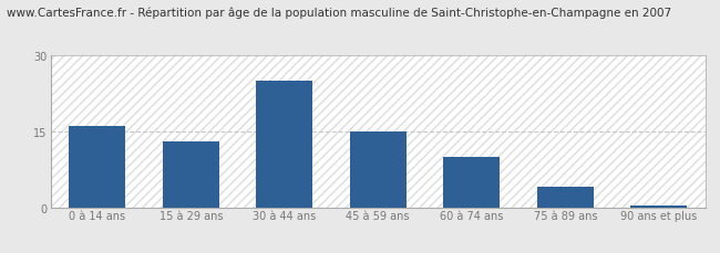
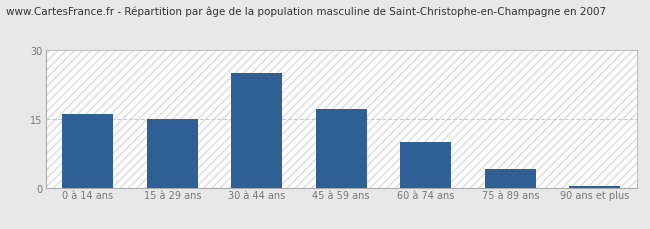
15 à 29 ans: 13.0 -> 15.0
45 à 59 ans: 15.0 -> 17.0
